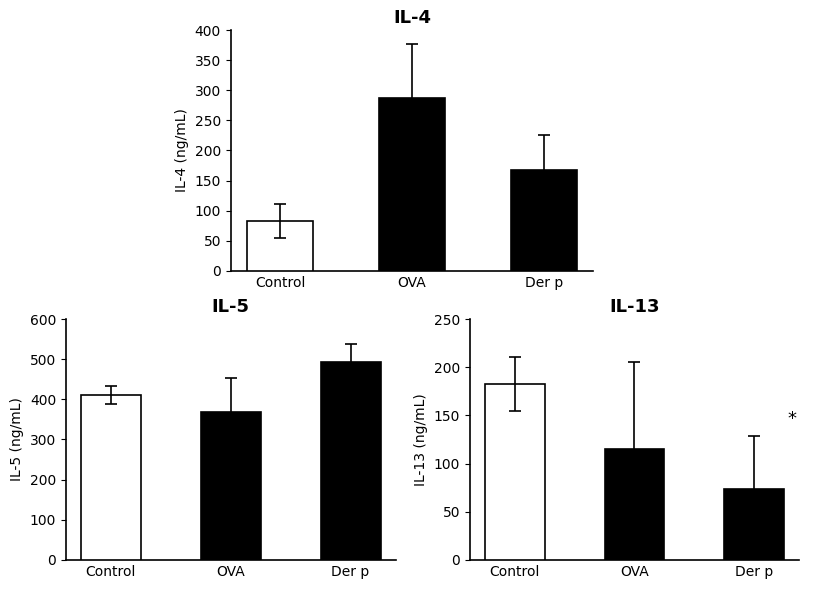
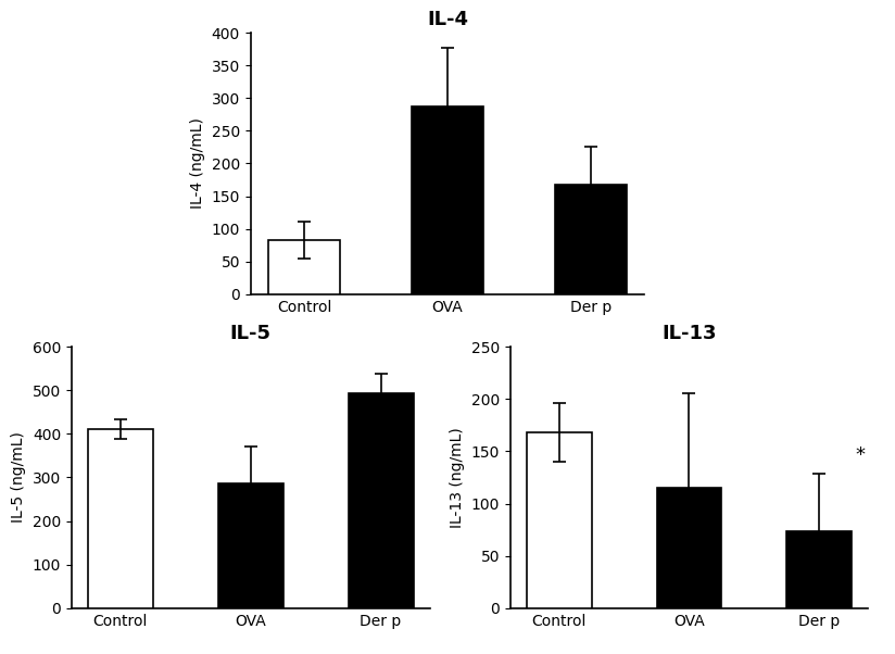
IL-5/OVA: 368 -> 285
IL-13/Control: 183 -> 168
